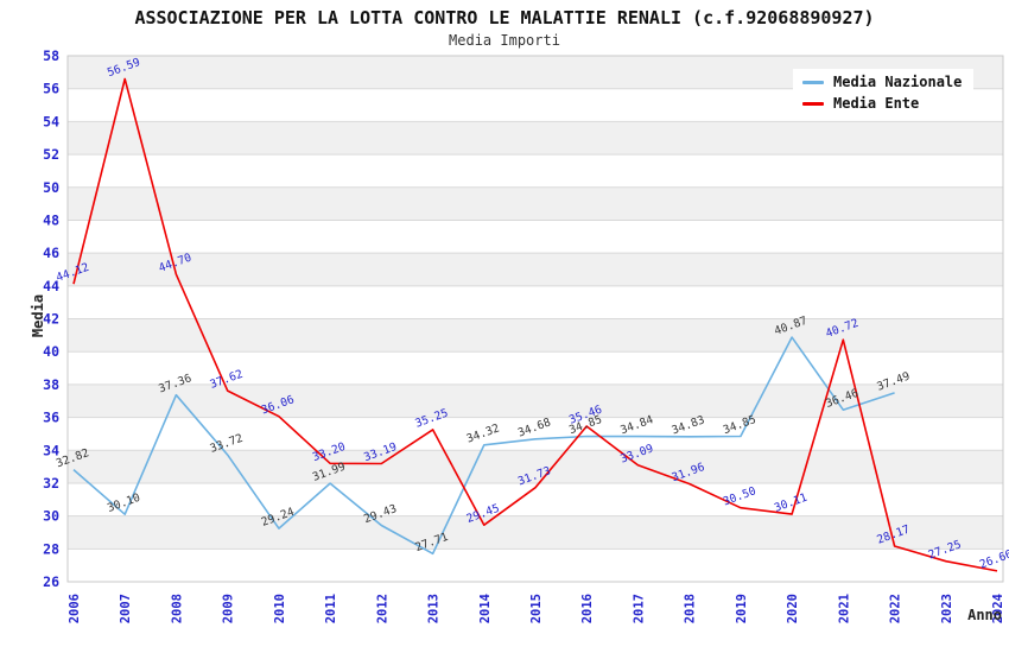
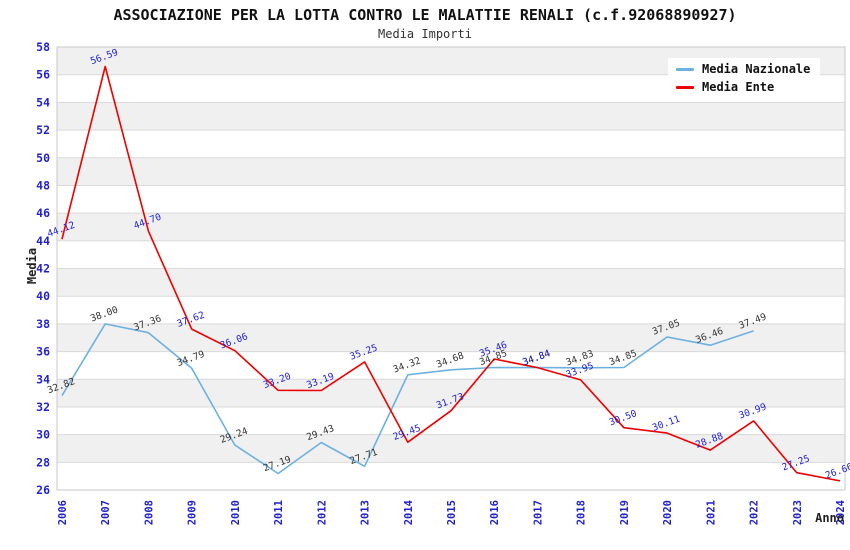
Media Nazionale/2007: 30.10 -> 38.00
Media Nazionale/2009: 33.72 -> 34.79
Media Nazionale/2011: 31.99 -> 27.19
Media Ente/2017: 33.09 -> 34.84
Media Ente/2018: 31.96 -> 33.95
Media Nazionale/2020: 40.87 -> 37.05
Media Ente/2021: 40.72 -> 28.88
Media Ente/2022: 28.17 -> 30.99
